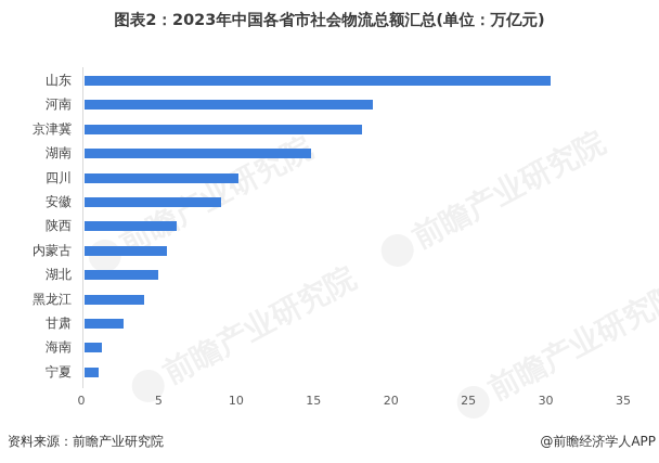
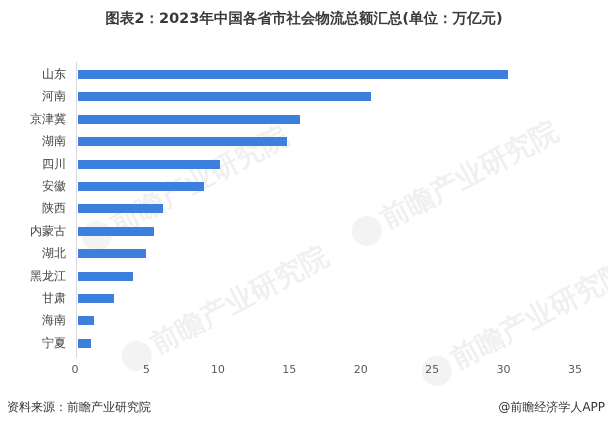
河南: 18.7 -> 20.6
京津冀: 18.0 -> 15.6
